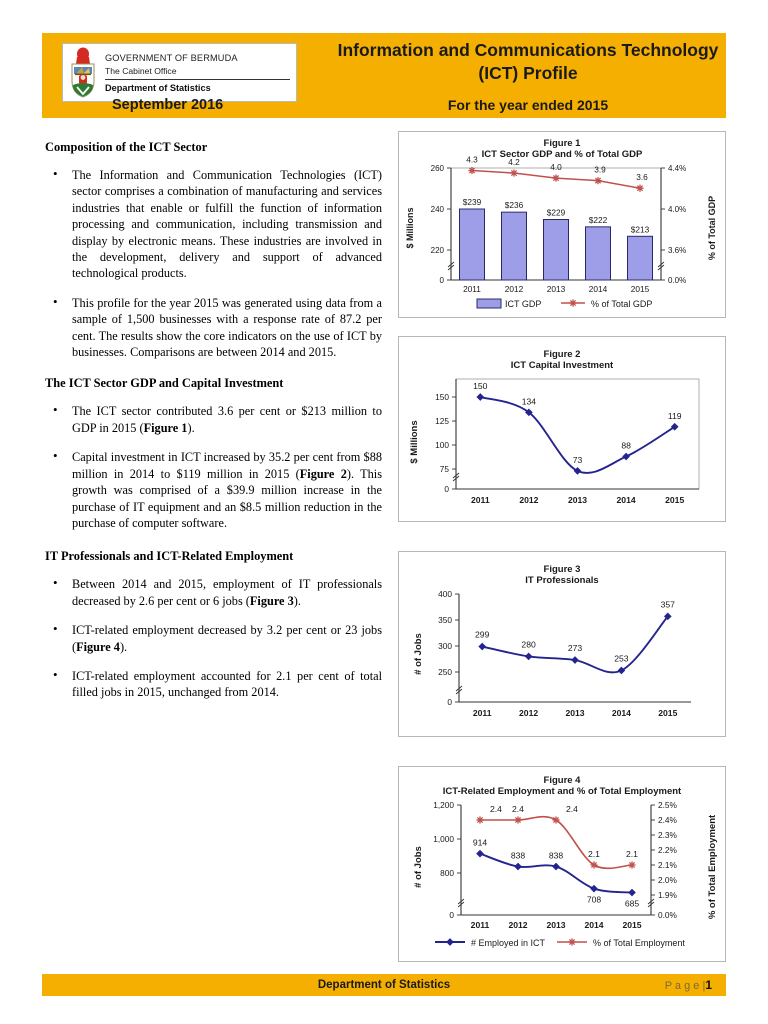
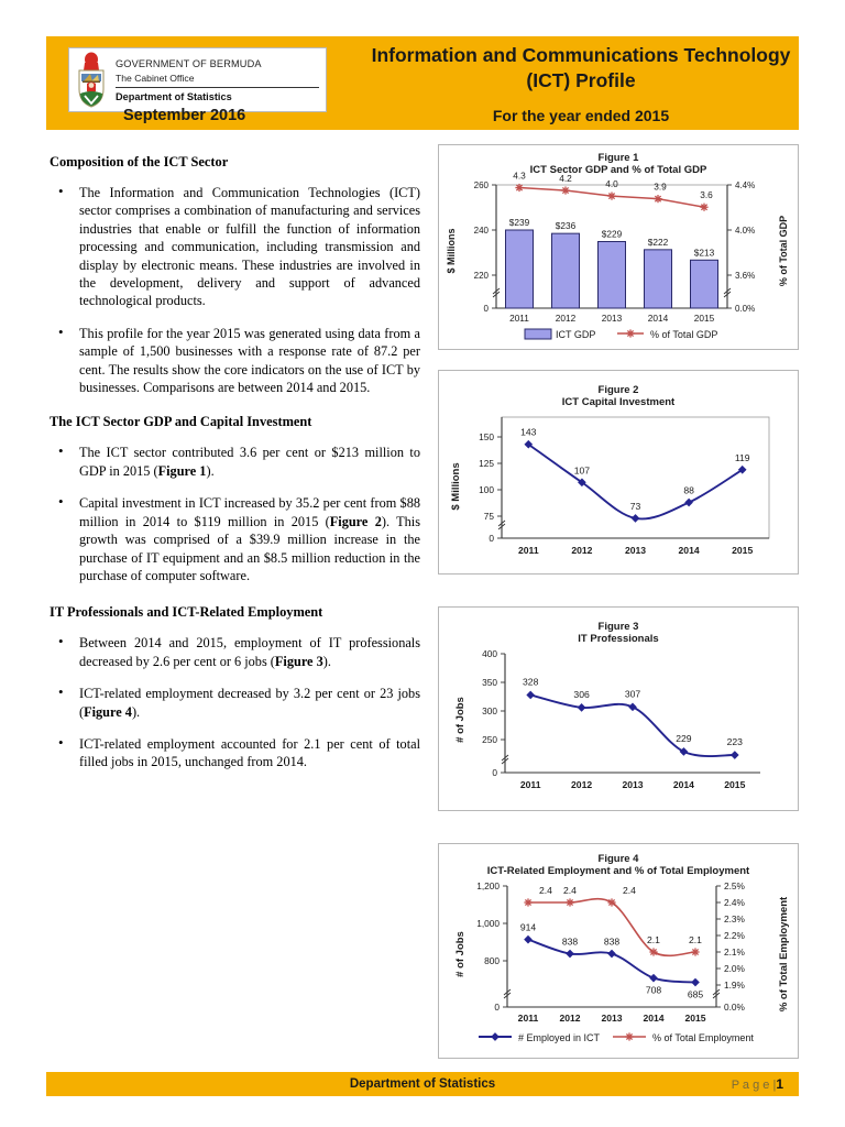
Figure 2/2011: 150 -> 143
Figure 2/2012: 134 -> 107
Figure 3/2011: 299 -> 328
Figure 3/2012: 280 -> 306
Figure 3/2013: 273 -> 307
Figure 3/2014: 253 -> 229
Figure 3/2015: 357 -> 223
